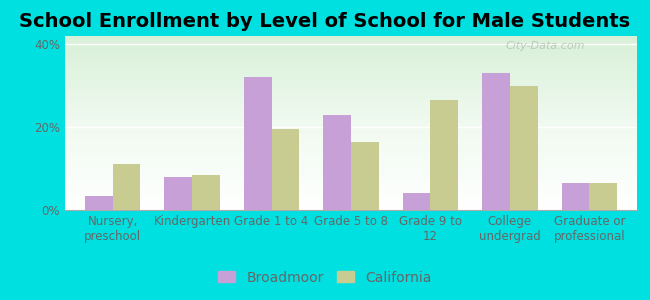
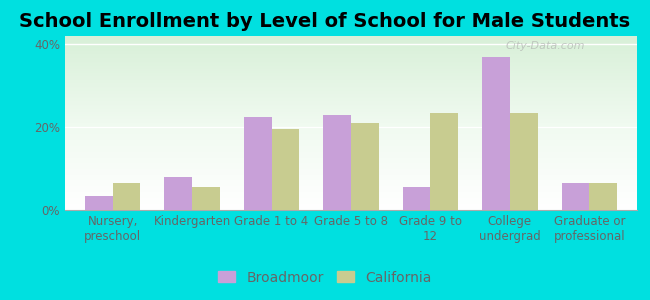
California/Nursery, preschool: 11.0% -> 6.5%
California/Kindergarten: 8.5% -> 5.5%
Broadmoor/Grade 1 to 4: 32.0% -> 22.5%
California/Grade 5 to 8: 16.5% -> 21.0%
Broadmoor/Grade 9 to 12: 4.0% -> 5.5%
California/Grade 9 to 12: 26.5% -> 23.5%
Broadmoor/College undergrad: 33.0% -> 37.0%
California/College undergrad: 30.0% -> 23.5%
